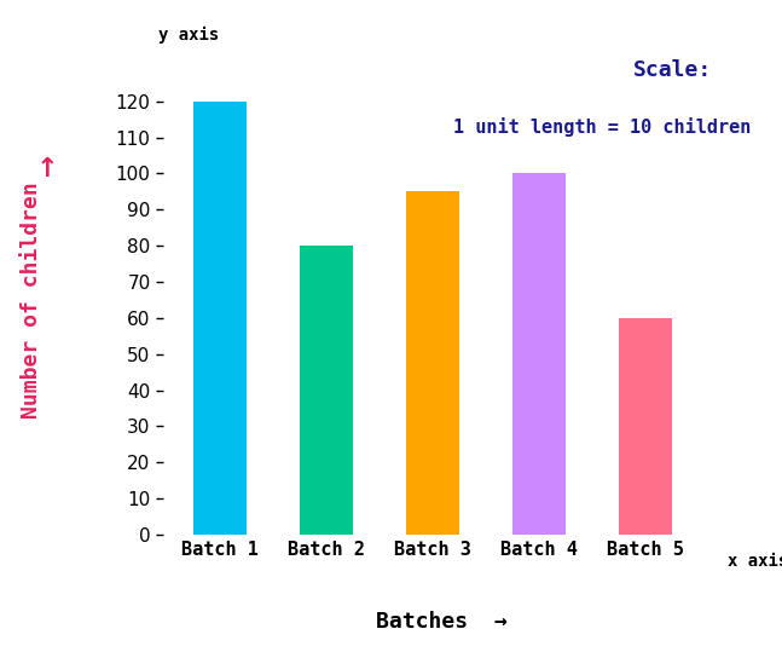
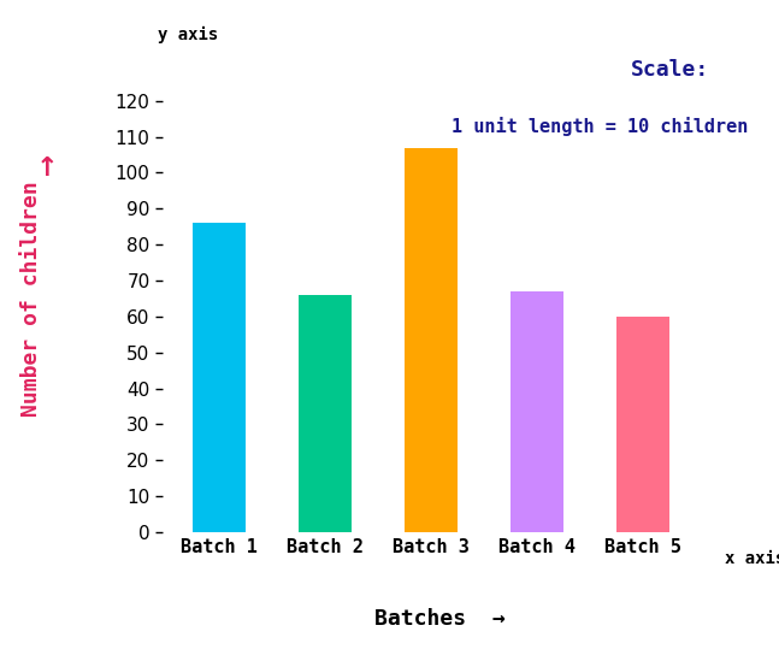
Batch 1: 120 -> 86
Batch 2: 80 -> 66
Batch 3: 95 -> 107
Batch 4: 100 -> 67
